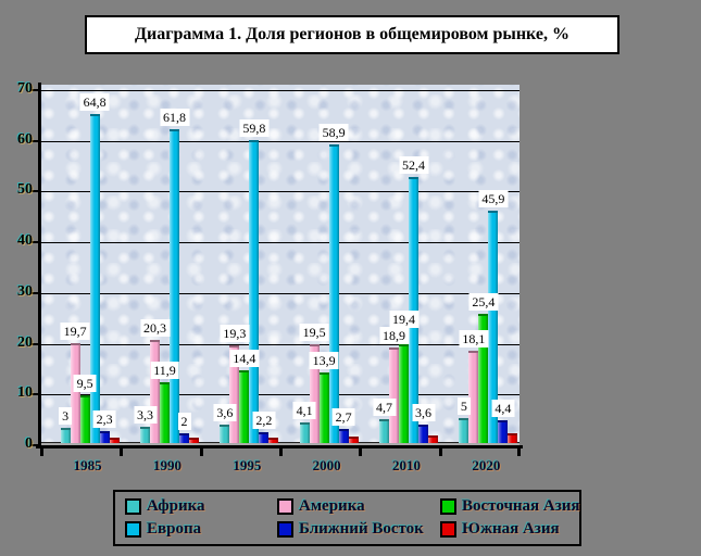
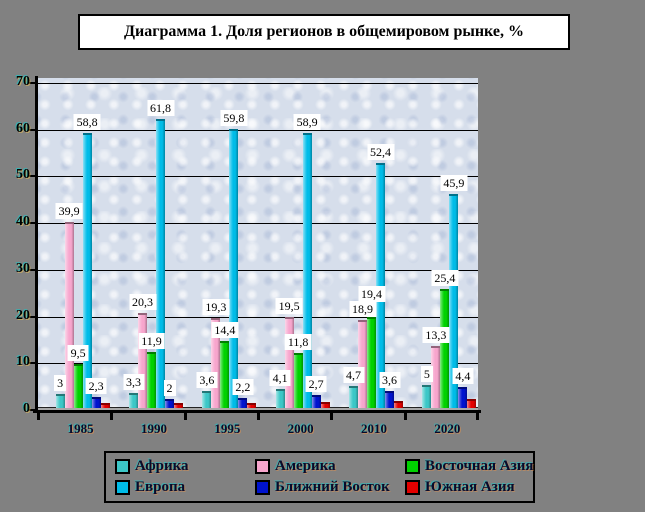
Америка/1985: 19,7 -> 39,9
Европа/1985: 64,8 -> 58,8
Восточная Азия/2000: 13,9 -> 11,8
Америка/2020: 18,1 -> 13,3
